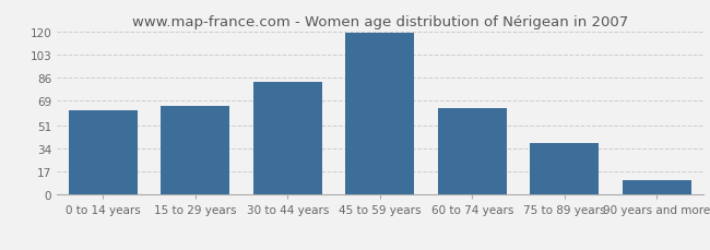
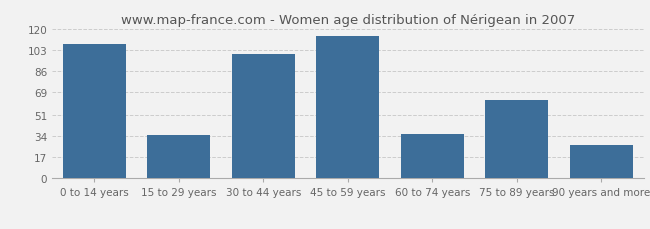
0 to 14 years: 62 -> 108
15 to 29 years: 65 -> 35
30 to 44 years: 83 -> 100
45 to 59 years: 119 -> 114
60 to 74 years: 64 -> 36
75 to 89 years: 38 -> 63
90 years and more: 11 -> 27
